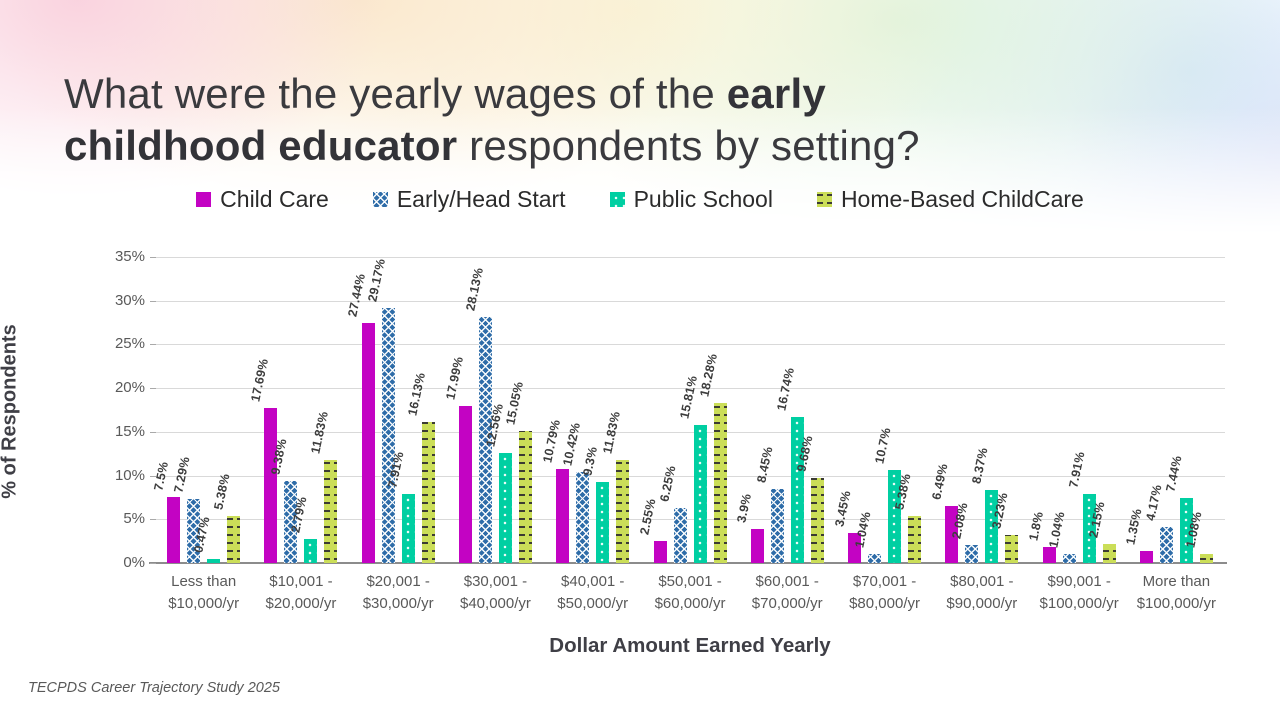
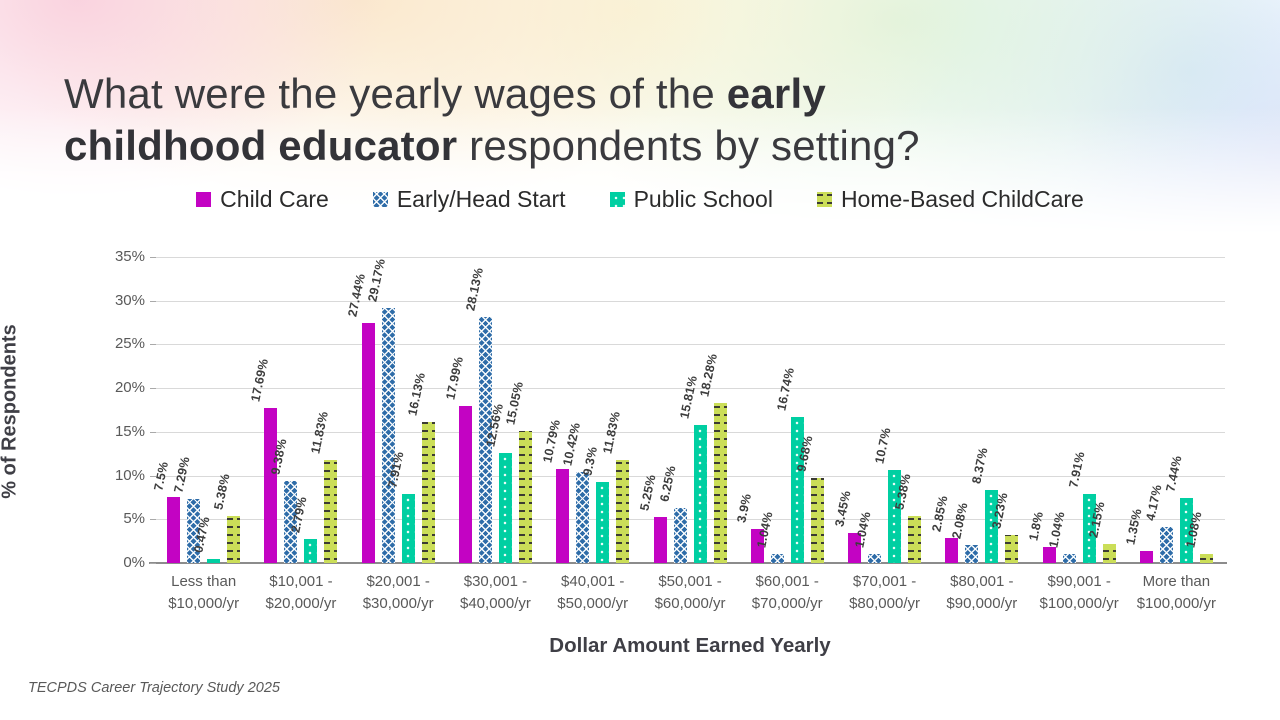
Child Care/$50,001 - $60,000/yr: 2.55% -> 5.25%
Early/Head Start/$60,001 - $70,000/yr: 8.45% -> 1.04%
Child Care/$80,001 - $90,000/yr: 6.49% -> 2.85%
